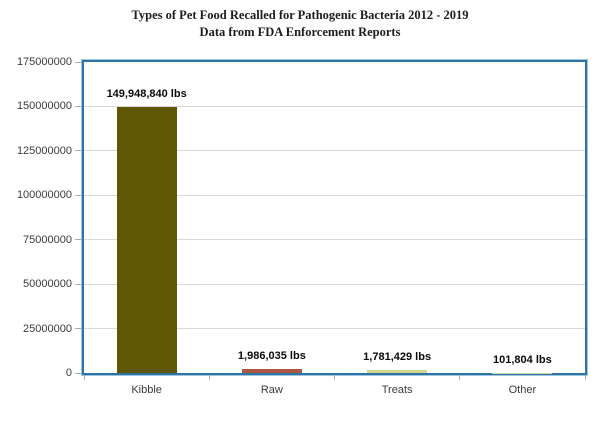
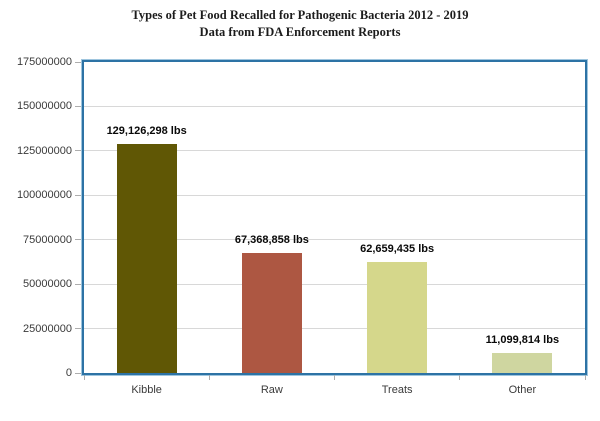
Kibble: 149,948,840 -> 129,126,298
Raw: 1,986,035 -> 67,368,858
Treats: 1,781,429 -> 62,659,435
Other: 101,804 -> 11,099,814
